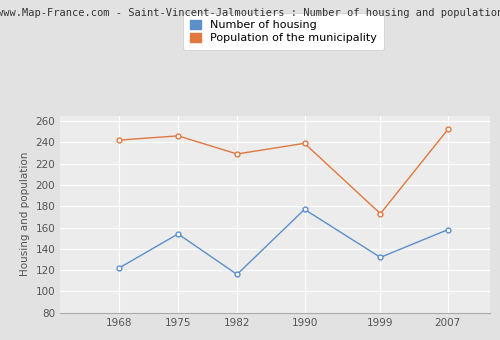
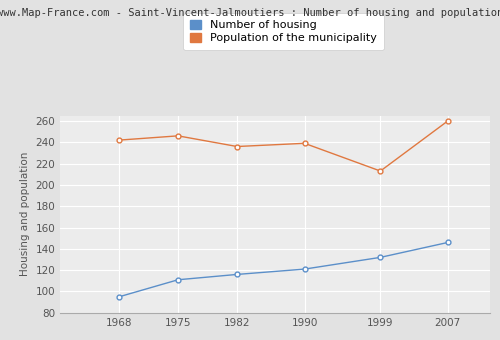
Number of housing/1968: 122 -> 95
Number of housing/1975: 154 -> 111
Population of the municipality/1982: 229 -> 236
Number of housing/1990: 177 -> 121
Population of the municipality/1999: 173 -> 213
Number of housing/2007: 158 -> 146
Population of the municipality/2007: 252 -> 260
